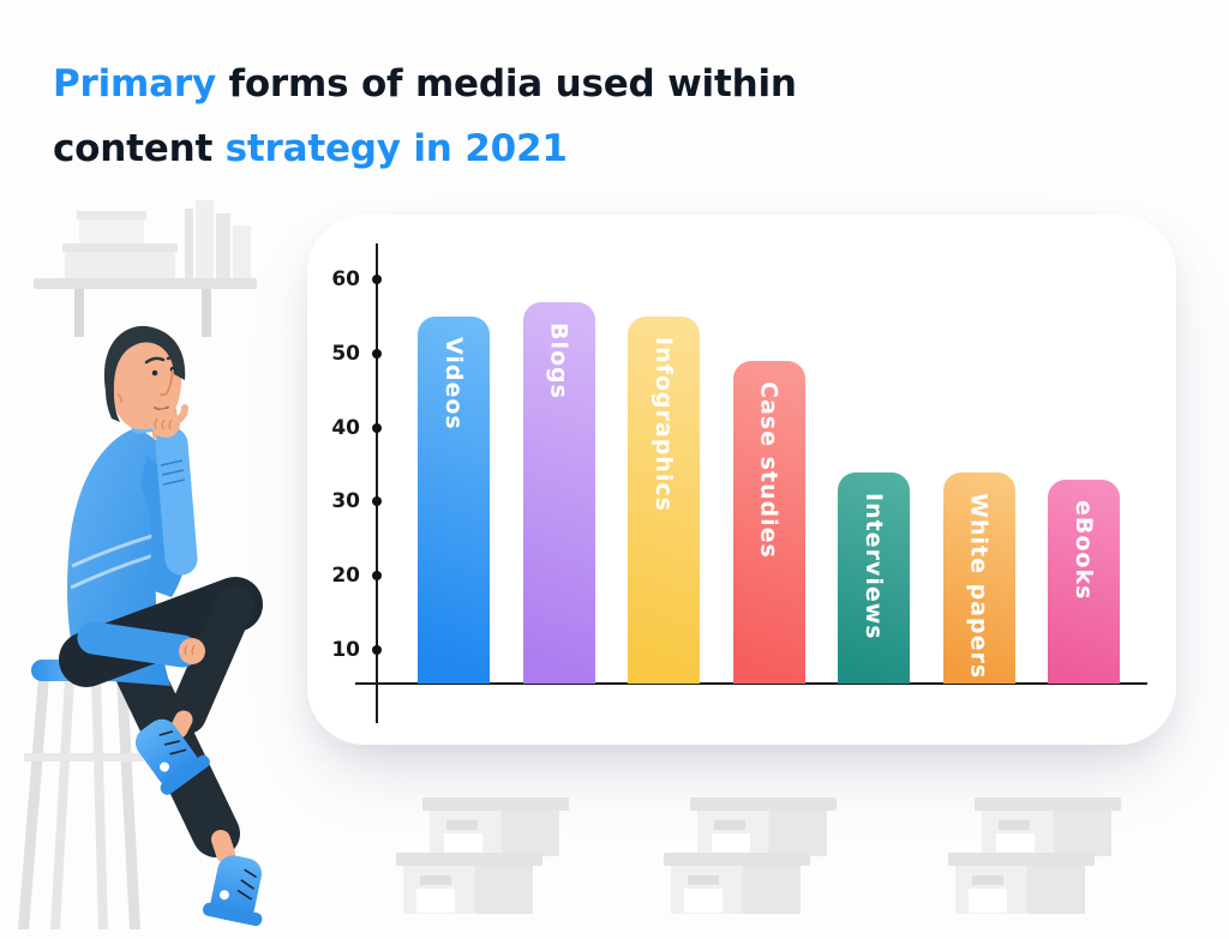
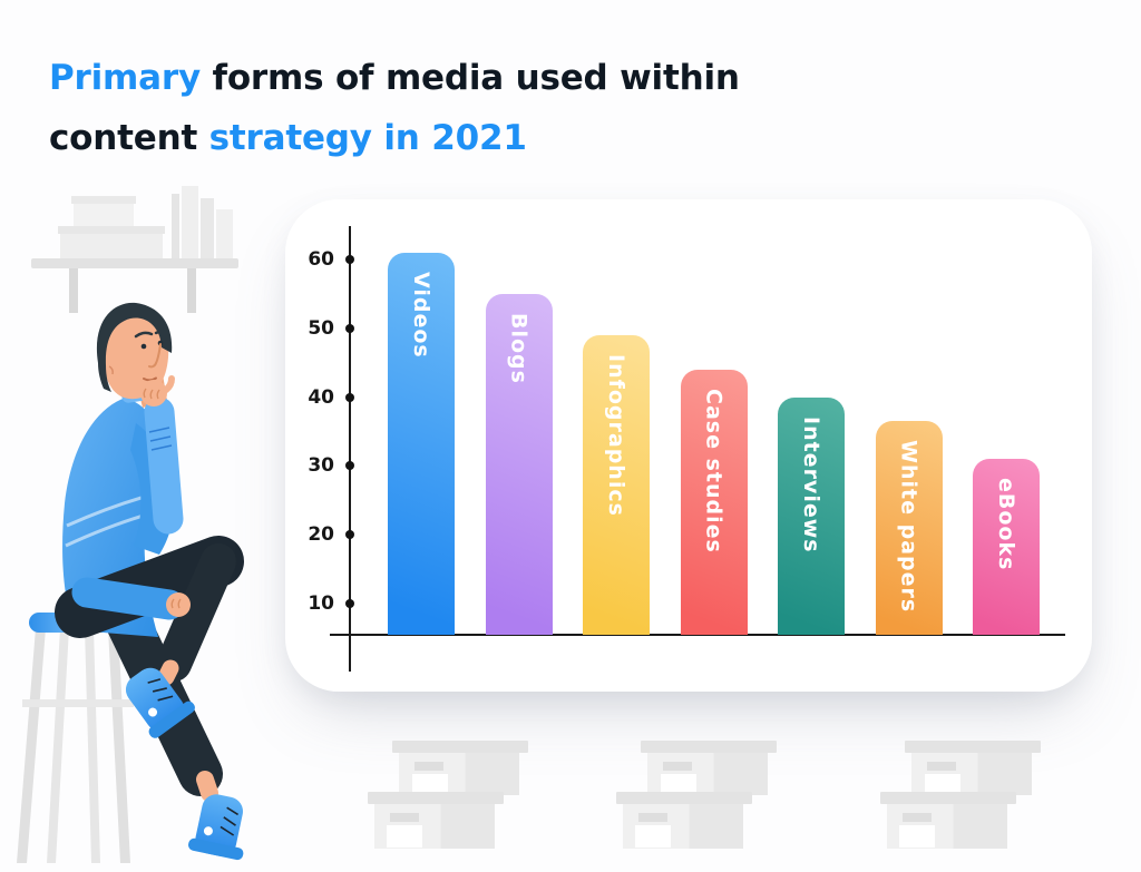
Videos: 55 -> 61
Blogs: 57 -> 55
Infographics: 55 -> 49
Case studies: 49 -> 44
Interviews: 34 -> 40
White papers: 34 -> 36
eBooks: 33 -> 31
